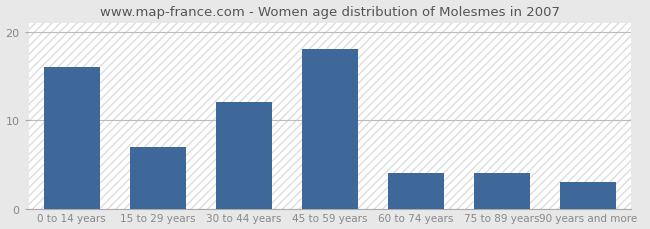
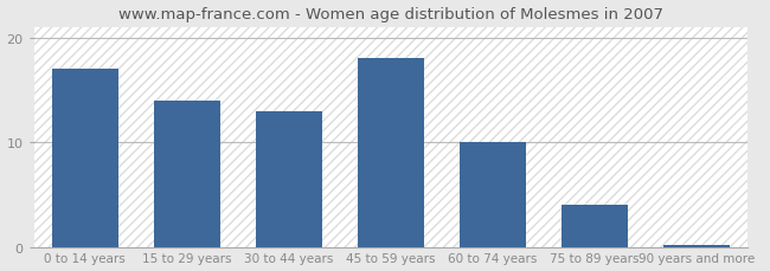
0 to 14 years: 16.0 -> 17.0
15 to 29 years: 7.0 -> 14.0
30 to 44 years: 12.0 -> 13.0
60 to 74 years: 4.0 -> 10.0
90 years and more: 3.0 -> 0.2
